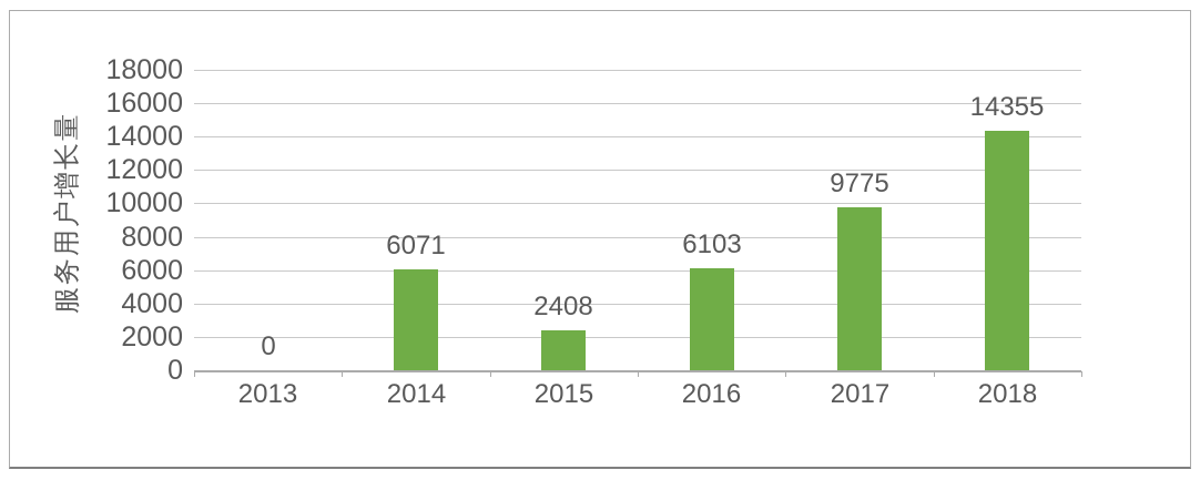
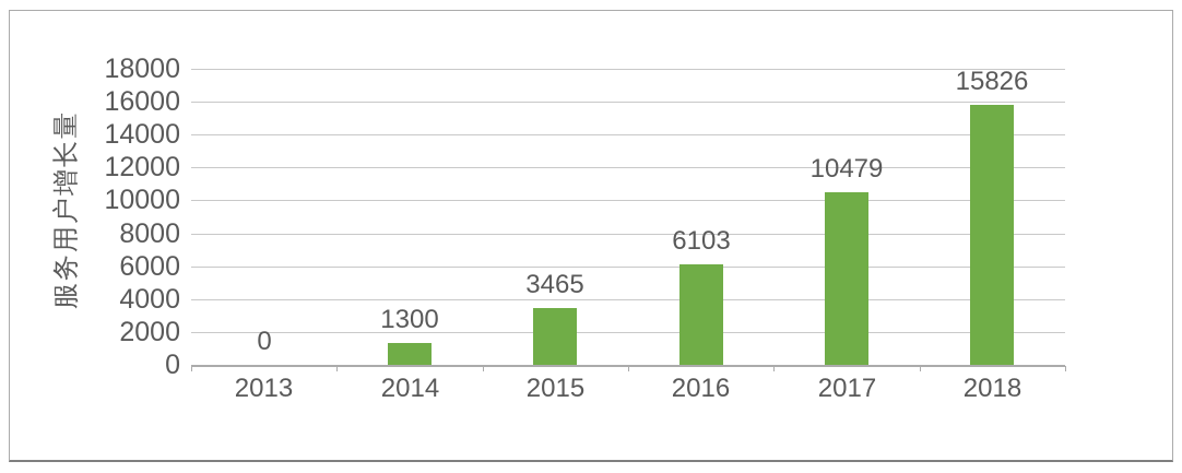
2014: 6071 -> 1300
2015: 2408 -> 3465
2017: 9775 -> 10479
2018: 14355 -> 15826
